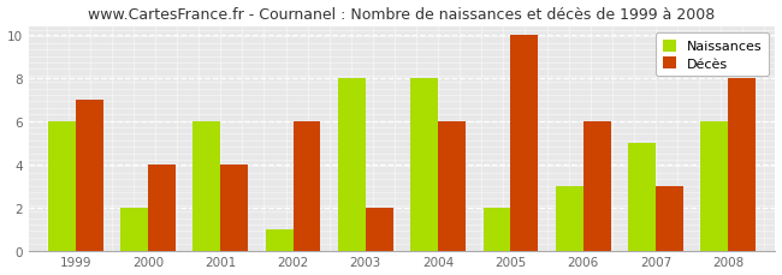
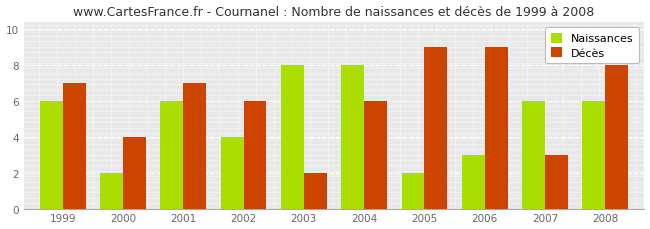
Décès/2001: 4 -> 7
Naissances/2002: 1 -> 4
Décès/2005: 10 -> 9
Décès/2006: 6 -> 9
Naissances/2007: 5 -> 6
